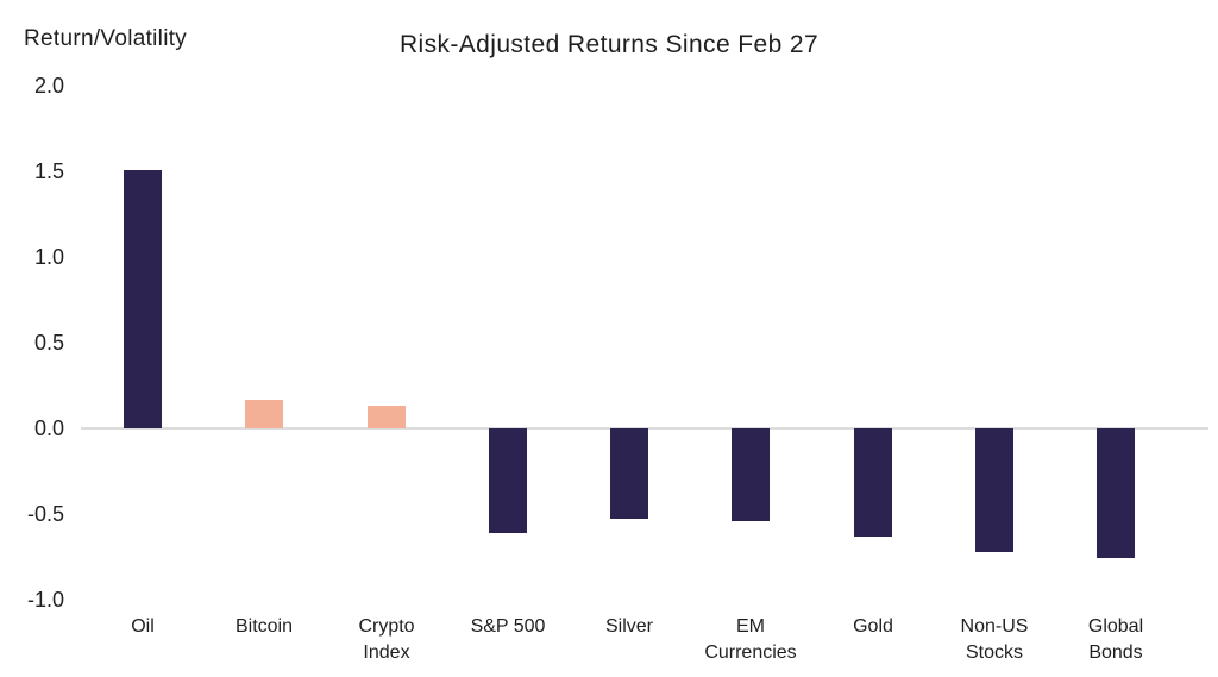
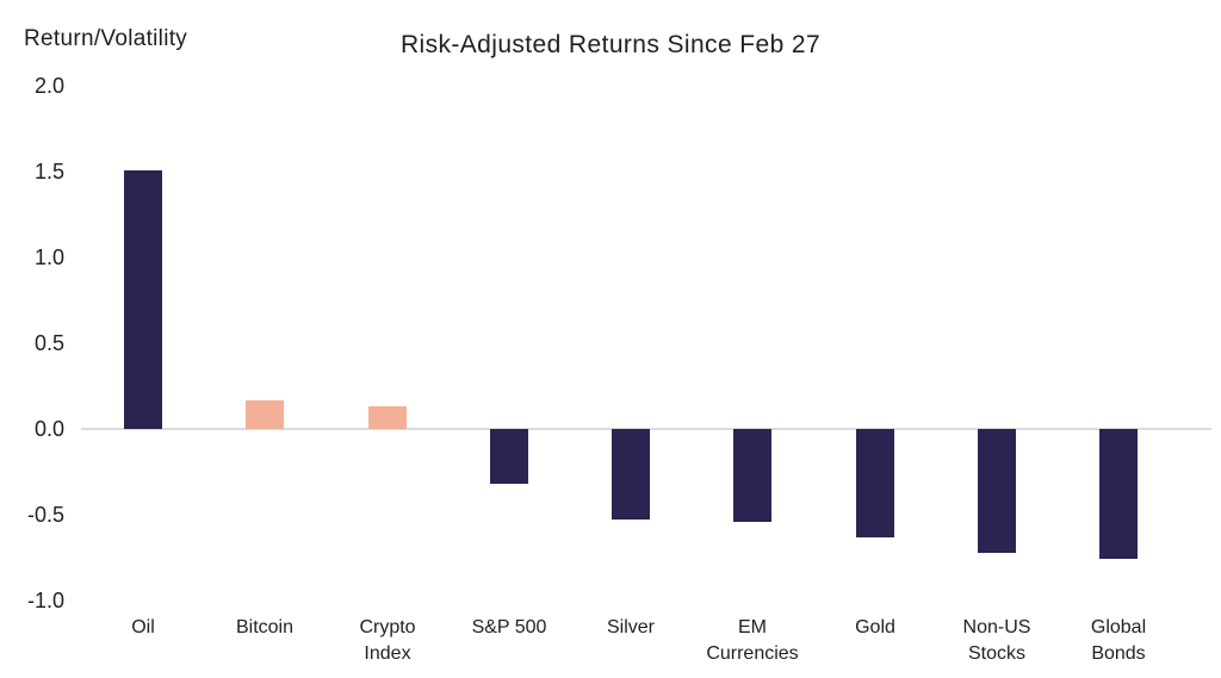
S&P 500: -0.61 -> -0.32
